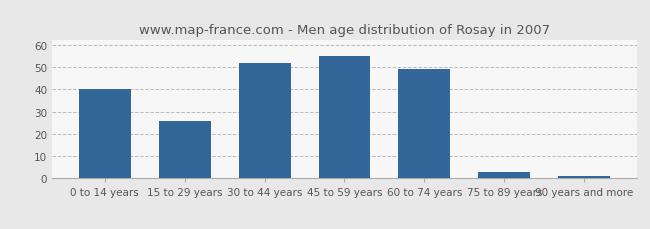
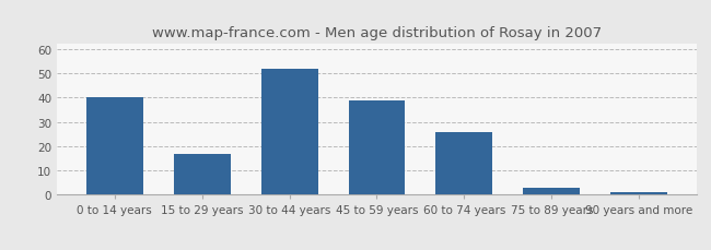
15 to 29 years: 26 -> 17
45 to 59 years: 55 -> 39
60 to 74 years: 49 -> 26
